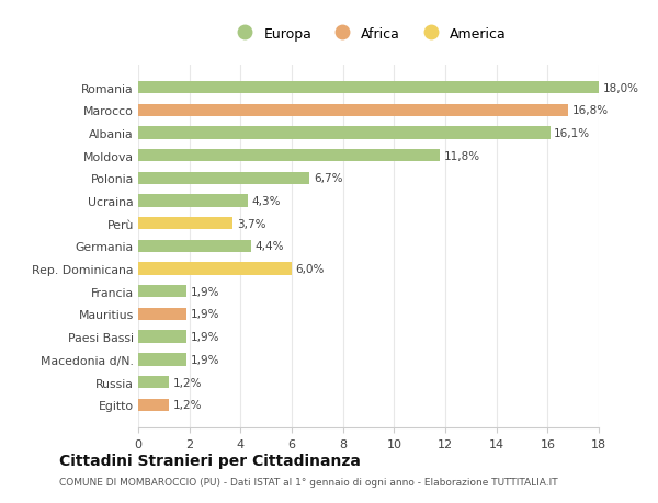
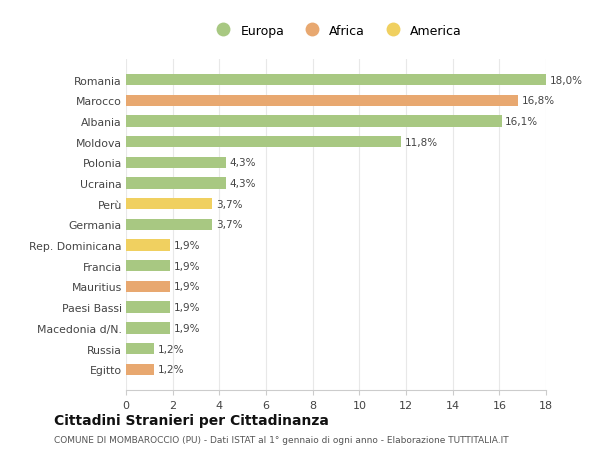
Polonia: 6,7% -> 4,3%
Germania: 4,4% -> 3,7%
Rep. Dominicana: 6,0% -> 1,9%
